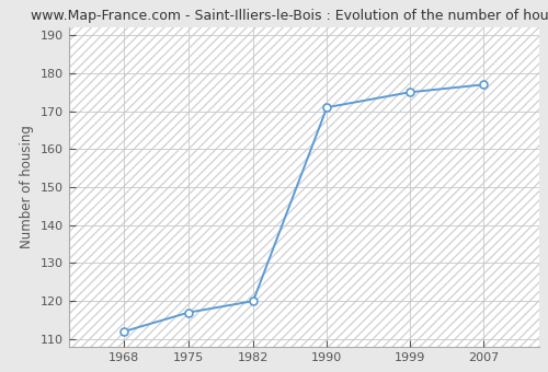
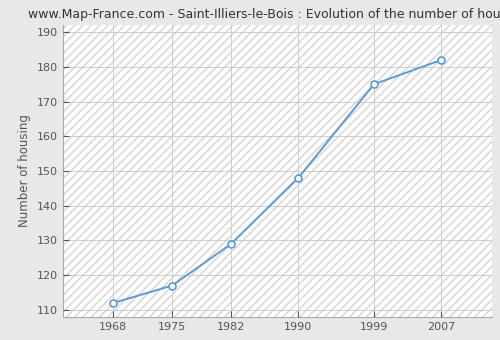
1982: 120 -> 129
1990: 171 -> 148
2007: 177 -> 182
